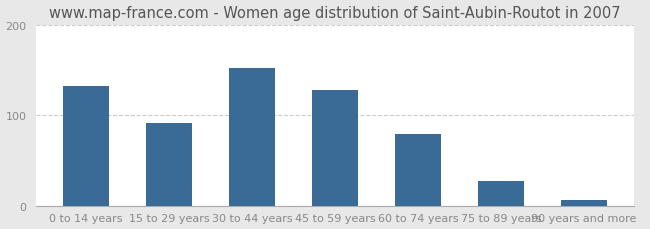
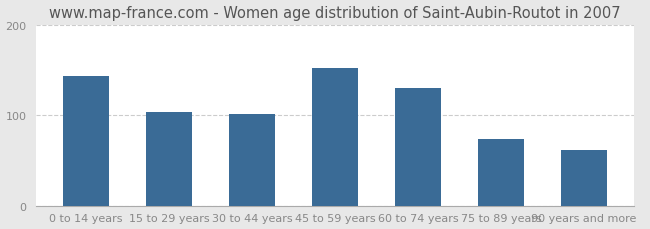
0 to 14 years: 132 -> 144
15 to 29 years: 91 -> 104
30 to 44 years: 152 -> 102
45 to 59 years: 128 -> 152
60 to 74 years: 79 -> 130
75 to 89 years: 27 -> 74
90 years and more: 6 -> 62
